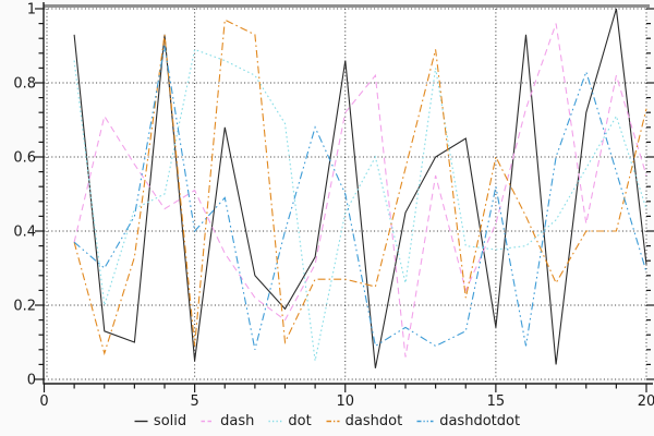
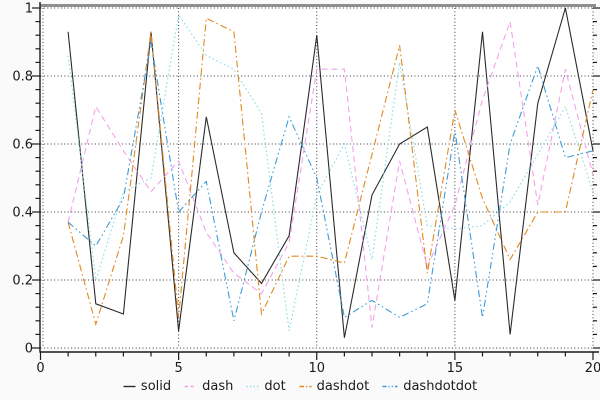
dash/5: 0.51 -> 0.55
dot/5: 0.89 -> 0.98
solid/10: 0.86 -> 0.92
dash/10: 0.72 -> 0.82
dashdot/15: 0.60 -> 0.70
dashdotdot/15: 0.52 -> 0.64
solid/20: 0.31 -> 0.58
dash/20: 0.55 -> 0.51
dashdot/20: 0.73 -> 0.76
dashdotdot/20: 0.29 -> 0.58
